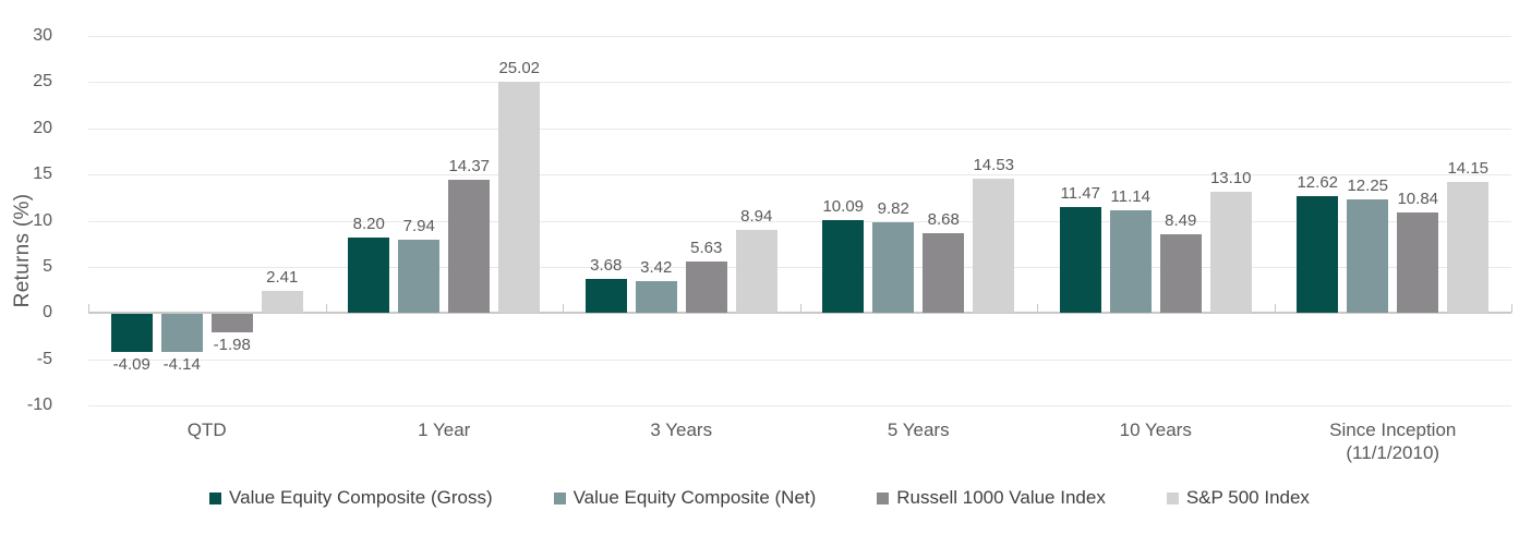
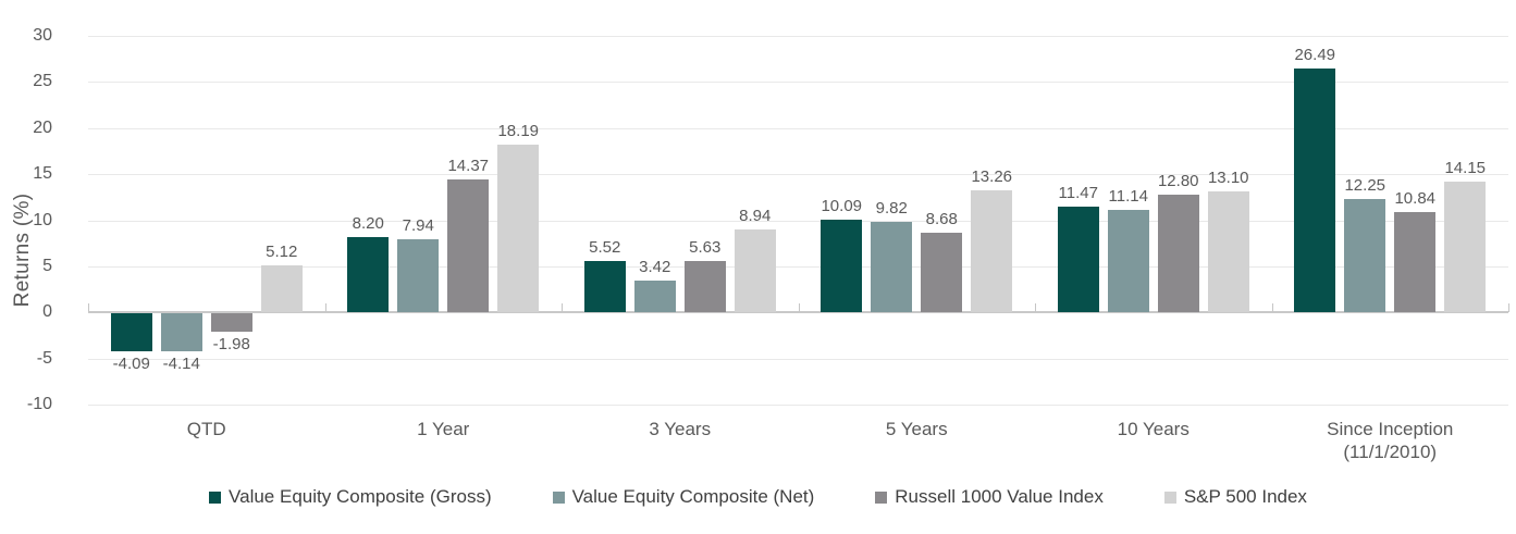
S&P 500 Index/QTD: 2.41 -> 5.12
S&P 500 Index/1 Year: 25.02 -> 18.19
Value Equity Composite (Gross)/3 Years: 3.68 -> 5.52
S&P 500 Index/5 Years: 14.53 -> 13.26
Russell 1000 Value Index/10 Years: 8.49 -> 12.80
Value Equity Composite (Gross)/Since Inception (11/1/2010): 12.62 -> 26.49
